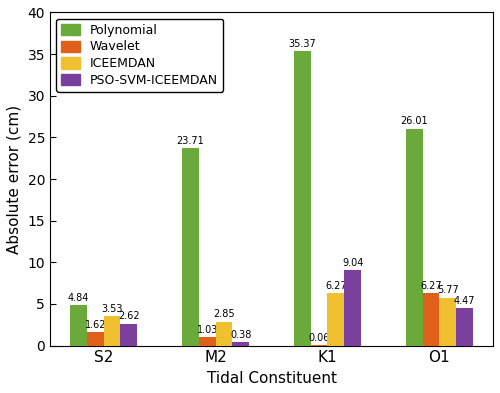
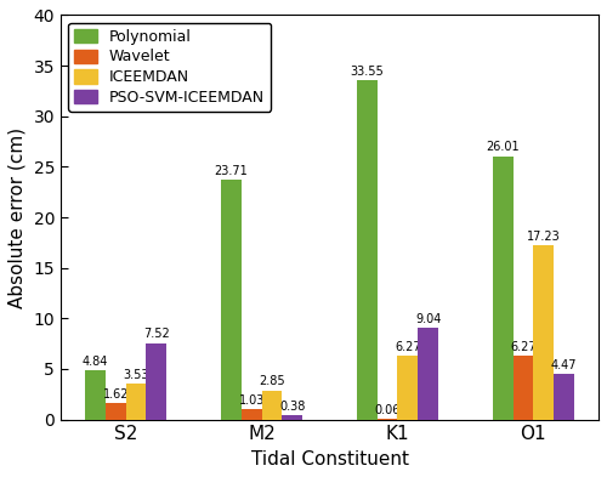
PSO-SVM-ICEEMDAN/S2: 2.62 -> 7.52
Polynomial/K1: 35.37 -> 33.55
ICEEMDAN/O1: 5.77 -> 17.23
